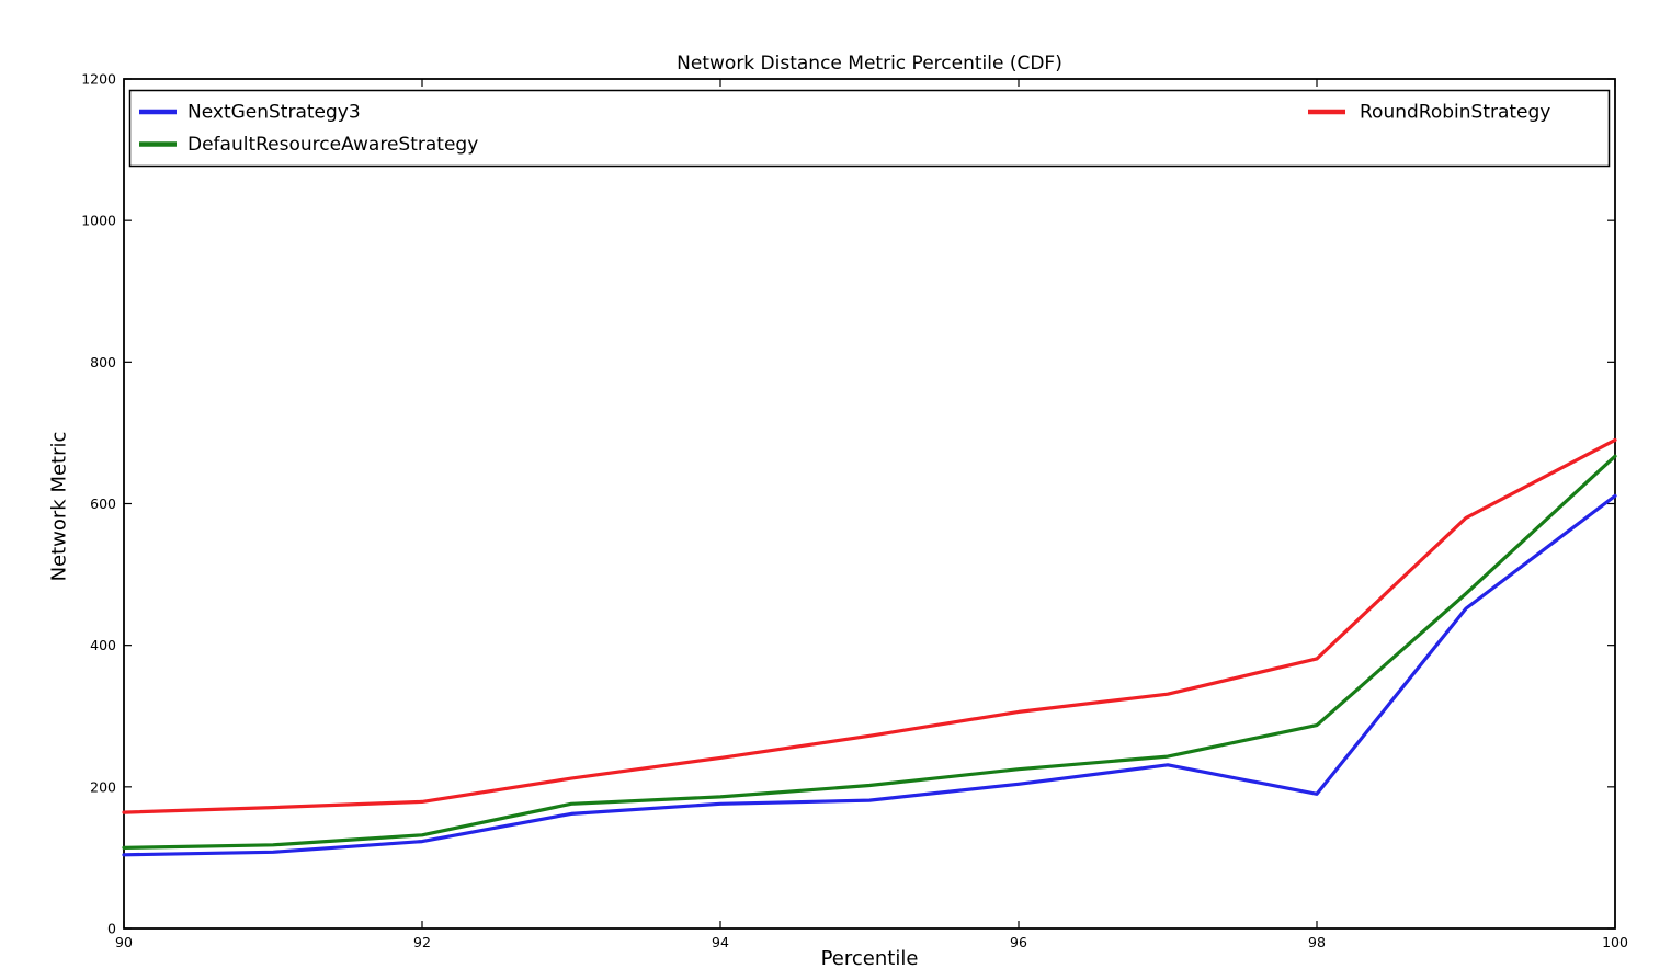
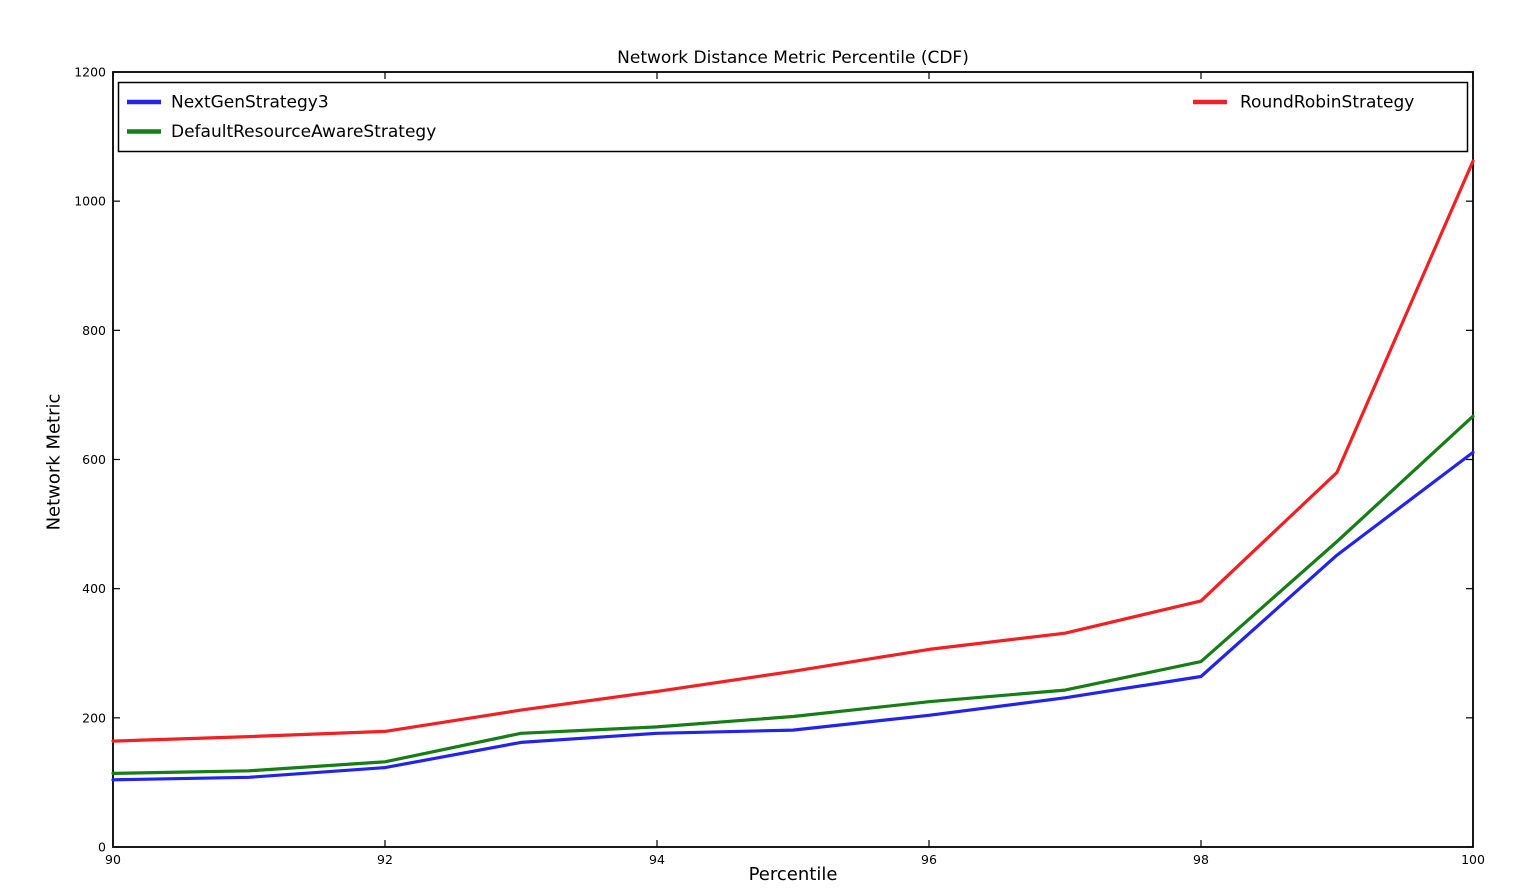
NextGenStrategy3/98: 190 -> 260
RoundRobinStrategy/100: 690 -> 1060
